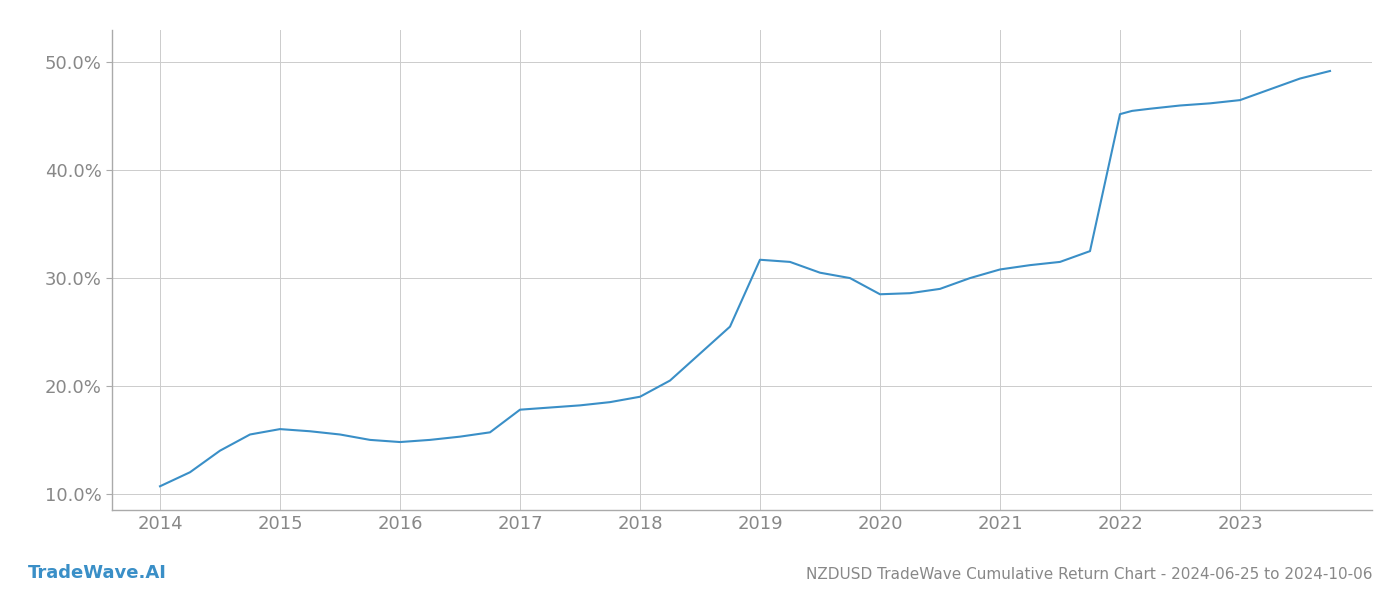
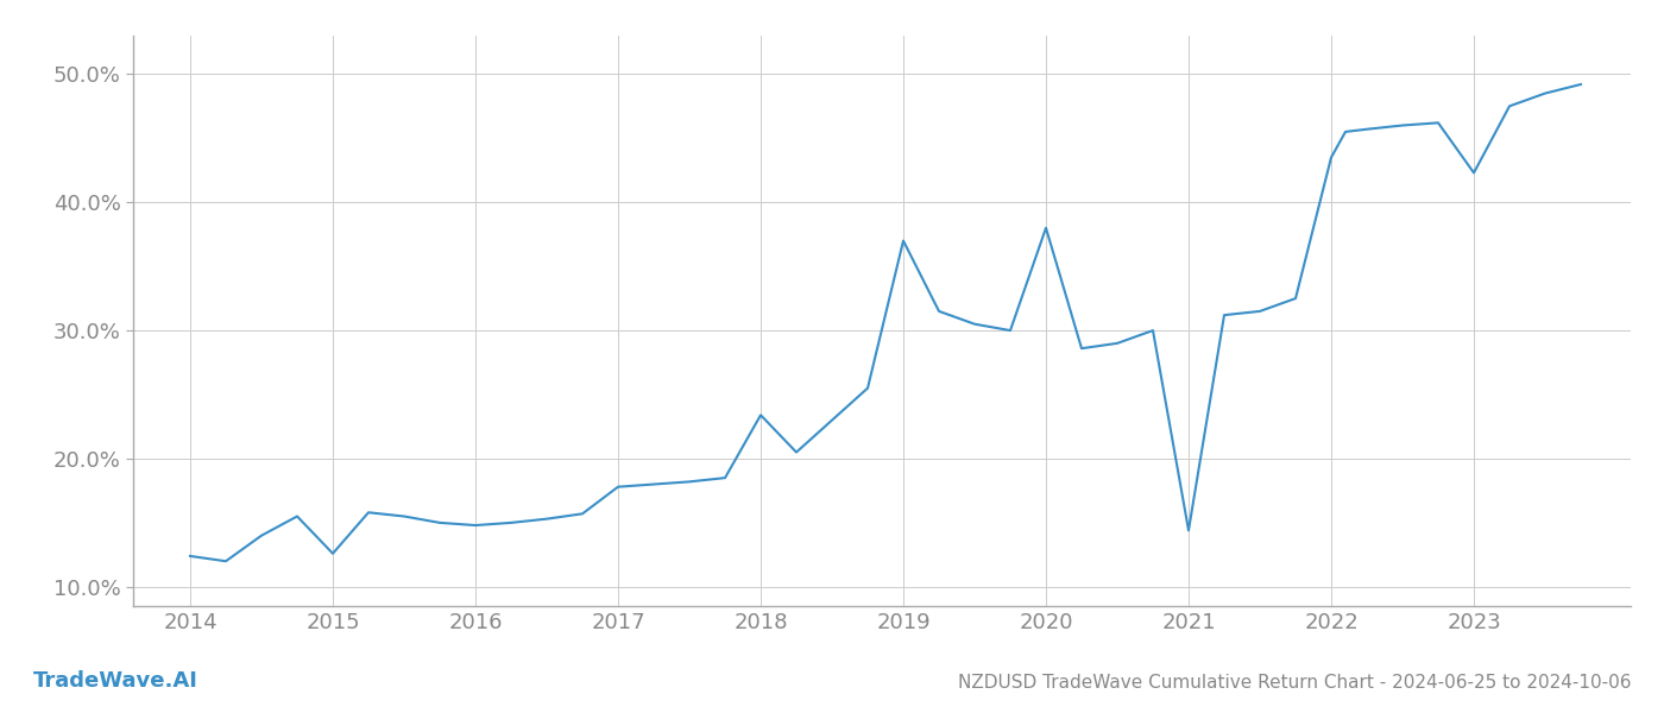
2014: 10.7% -> 12.4%
2015: 16.0% -> 12.6%
2018: 19.0% -> 23.4%
2019: 31.7% -> 37.0%
2020: 28.5% -> 38.0%
2021: 30.8% -> 14.4%
2022: 45.2% -> 43.5%
2023: 46.5% -> 42.3%
